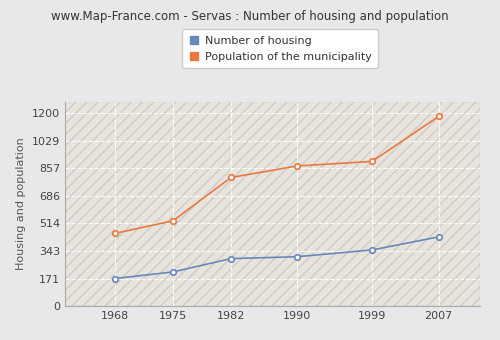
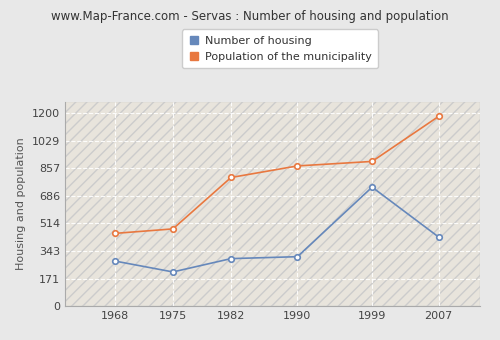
Number of housing/1968: 170 -> 280
Population of the municipality/1975: 530 -> 480
Number of housing/1999: 350 -> 740
